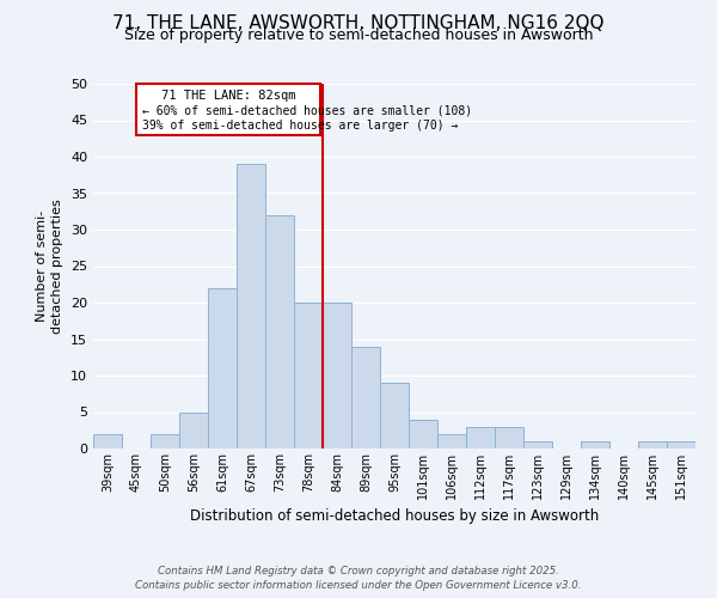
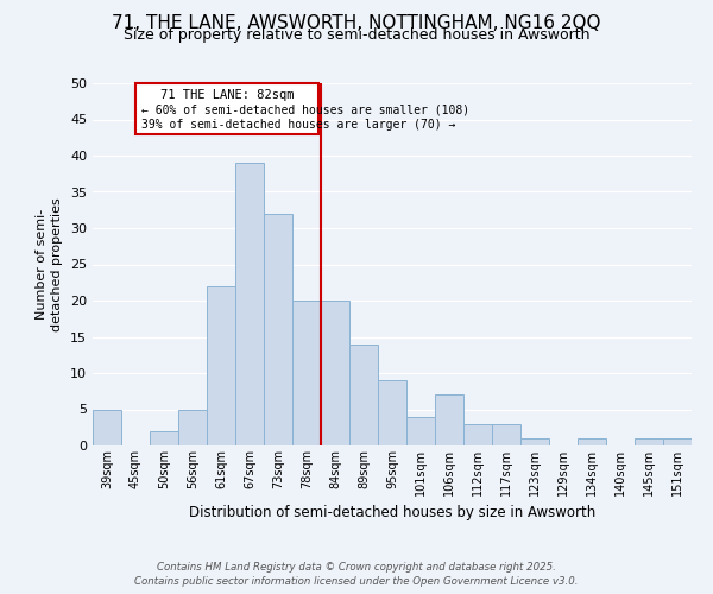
39sqm: 2 -> 5
106sqm: 2 -> 7
